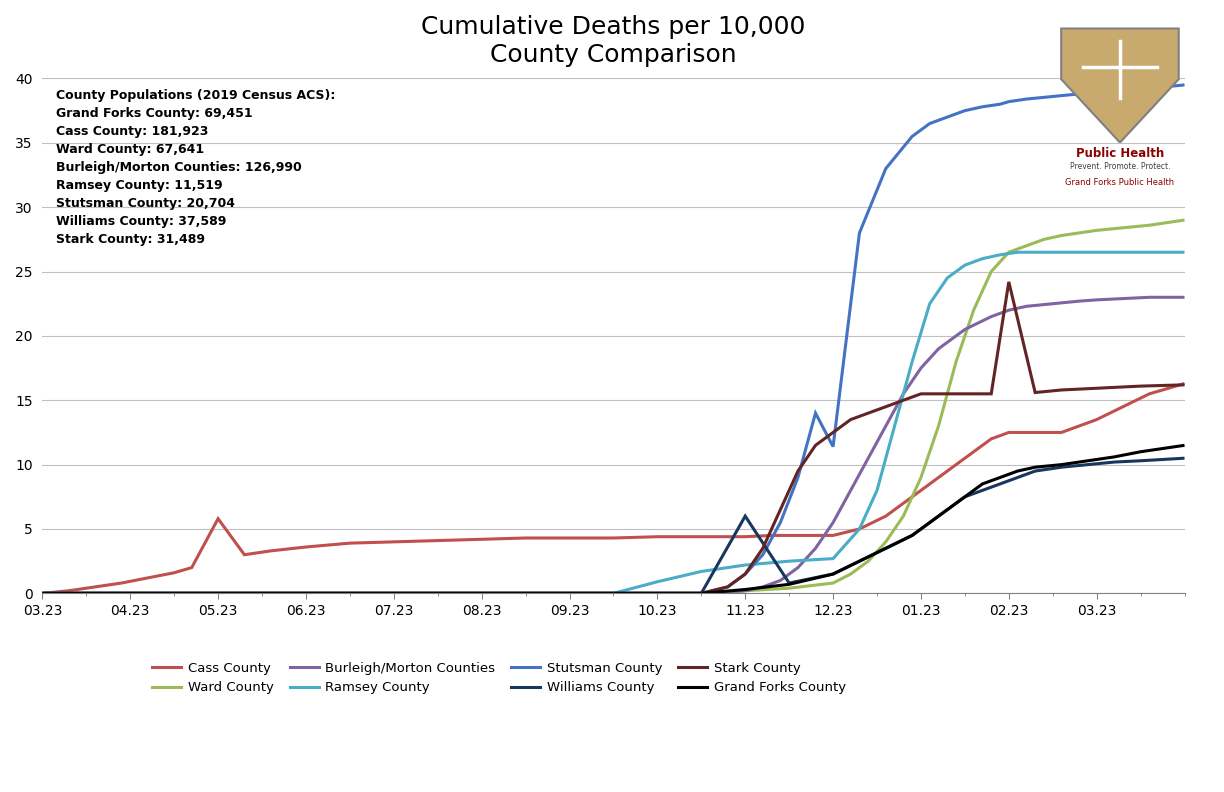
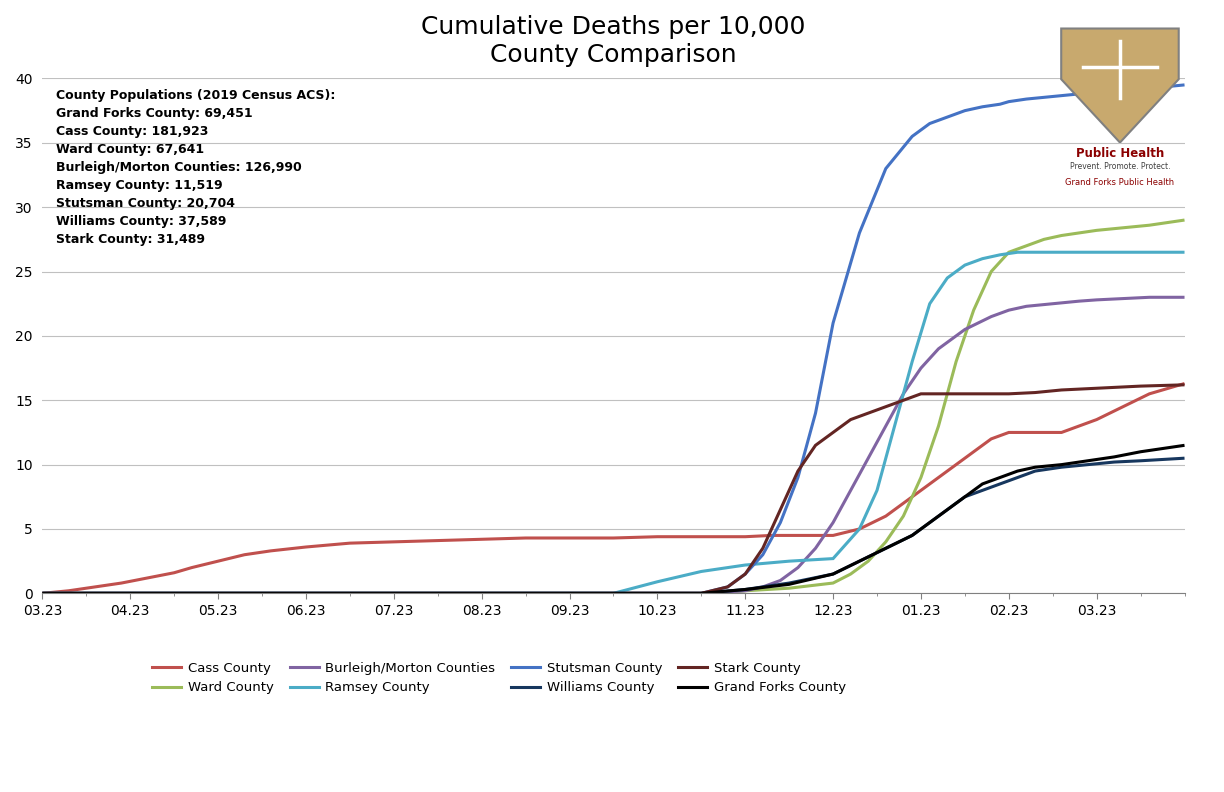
Cass County/05.23: 5.8 -> 2.5
Williams County/11.23: 6.0 -> 0.3
Stutsman County/12.23: 11.4 -> 21.0
Stark County/02.23: 24.2 -> 15.5
